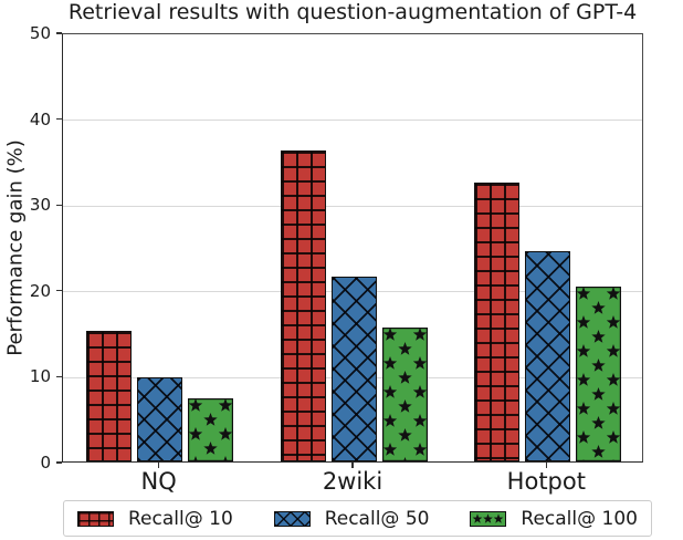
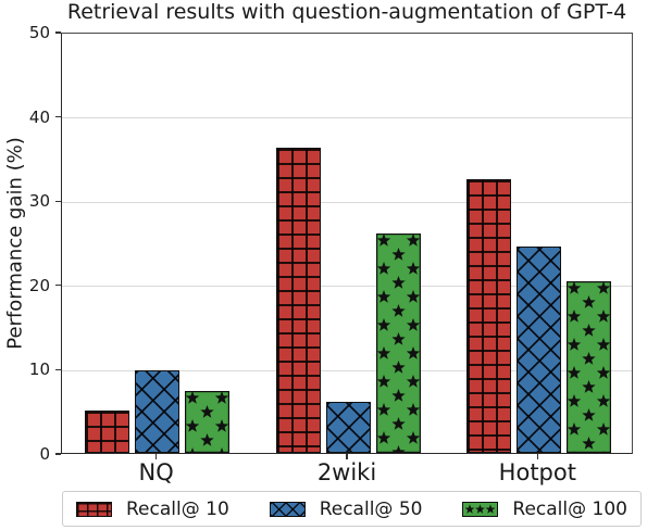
Recall@ 10/NQ: 15 -> 5
Recall@ 50/2wiki: 22 -> 6
Recall@ 100/2wiki: 16 -> 26
